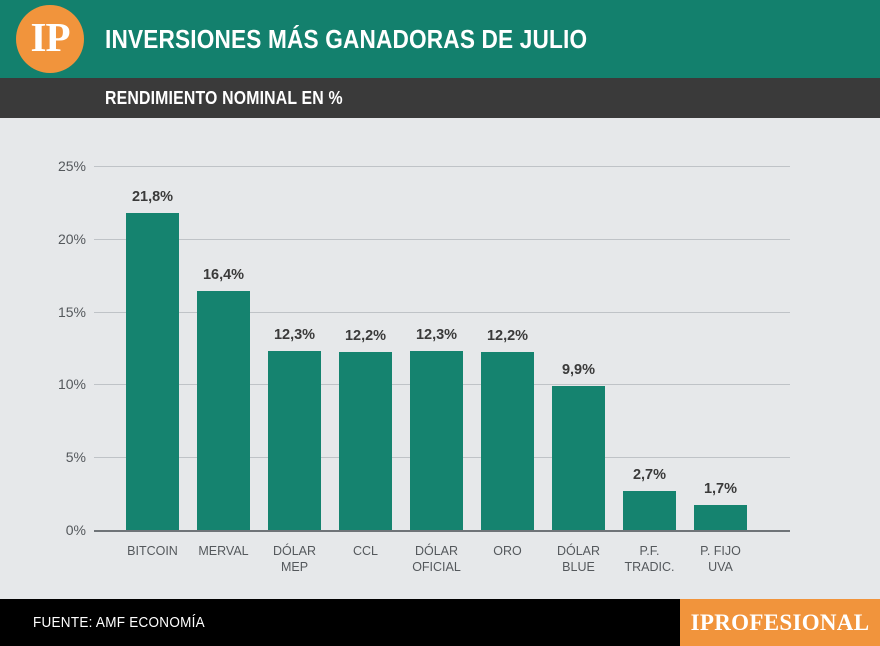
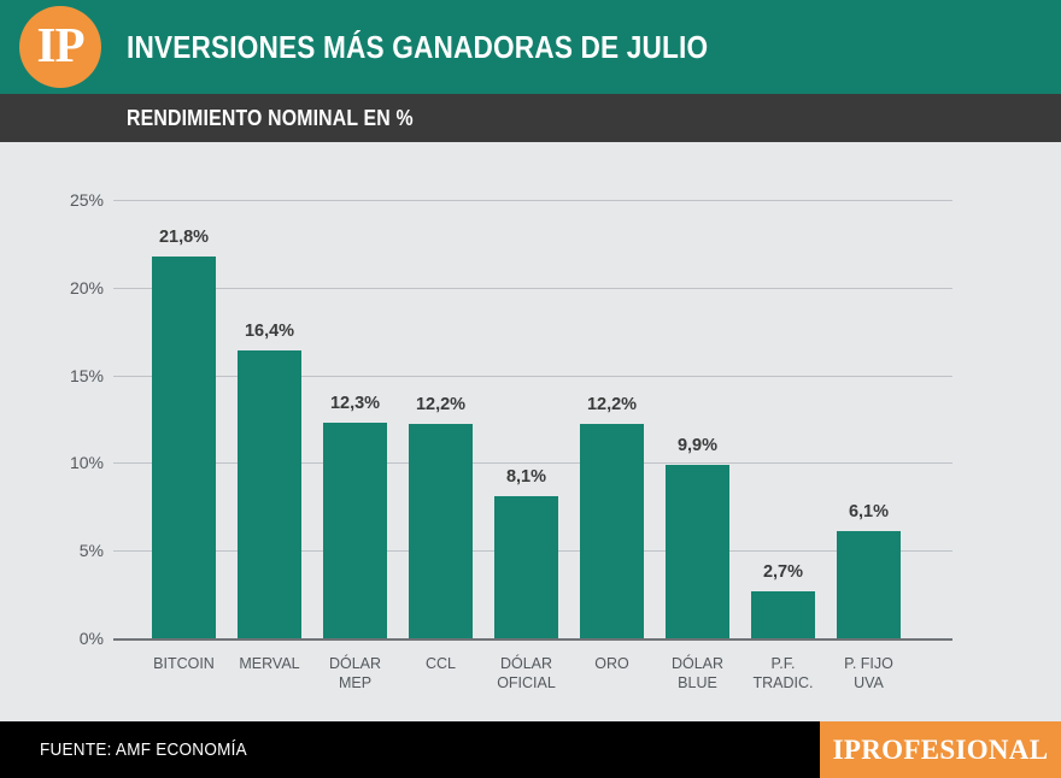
DÓLAR OFICIAL: 12,3% -> 8,1%
P. FIJO UVA: 1,7% -> 6,1%
